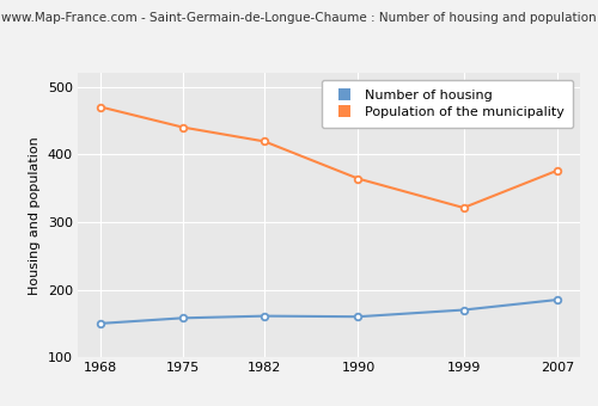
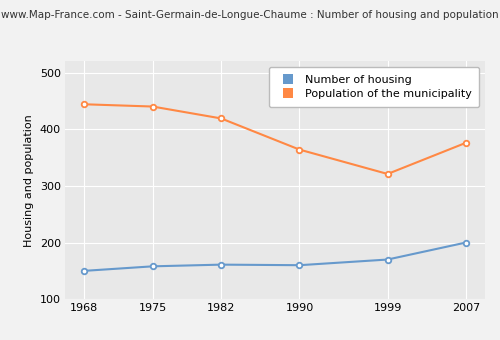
Population of the municipality/1968: 470 -> 444
Number of housing/2007: 185 -> 200
